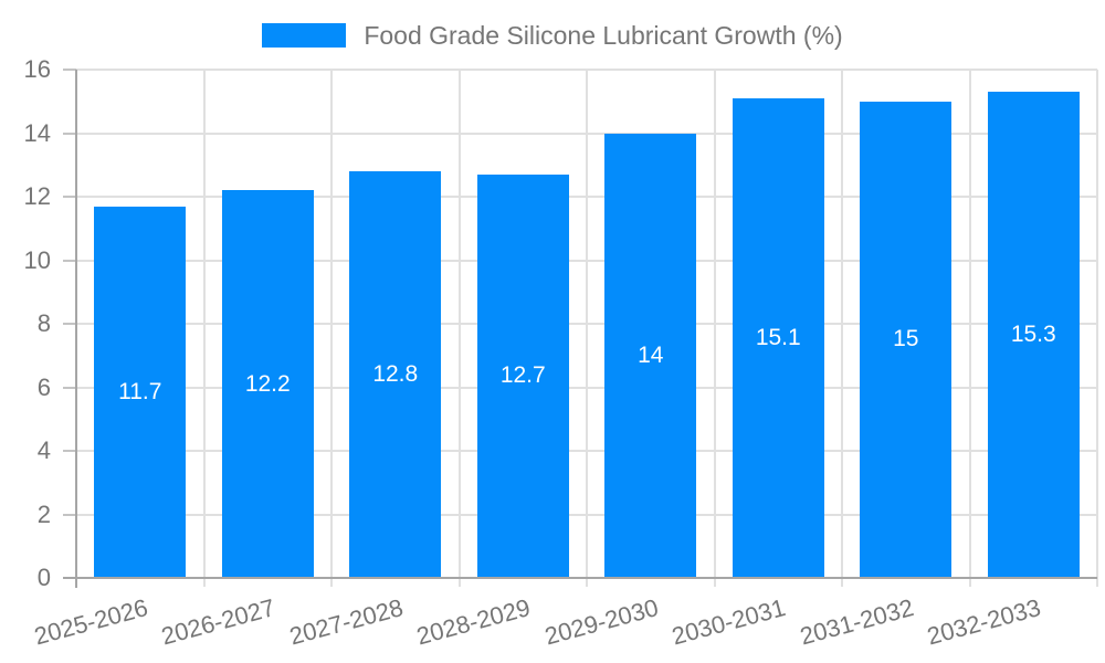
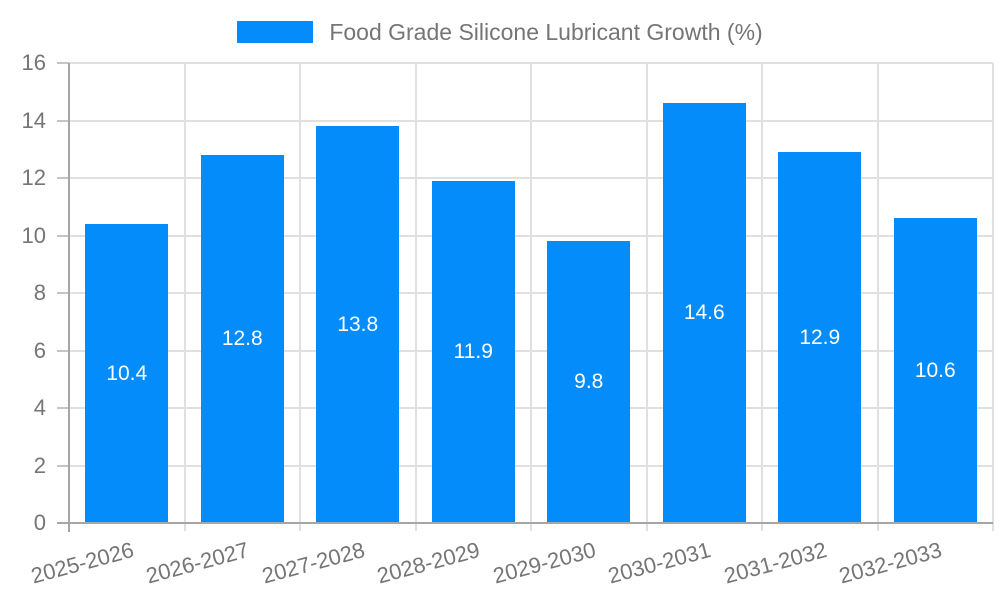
2025-2026: 11.7 -> 10.4
2026-2027: 12.2 -> 12.8
2027-2028: 12.8 -> 13.8
2028-2029: 12.7 -> 11.9
2029-2030: 14 -> 9.8
2030-2031: 15.1 -> 14.6
2031-2032: 15 -> 12.9
2032-2033: 15.3 -> 10.6
